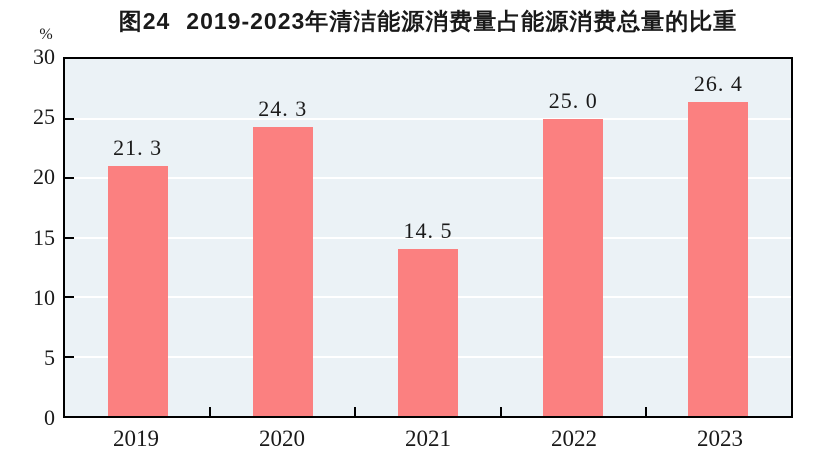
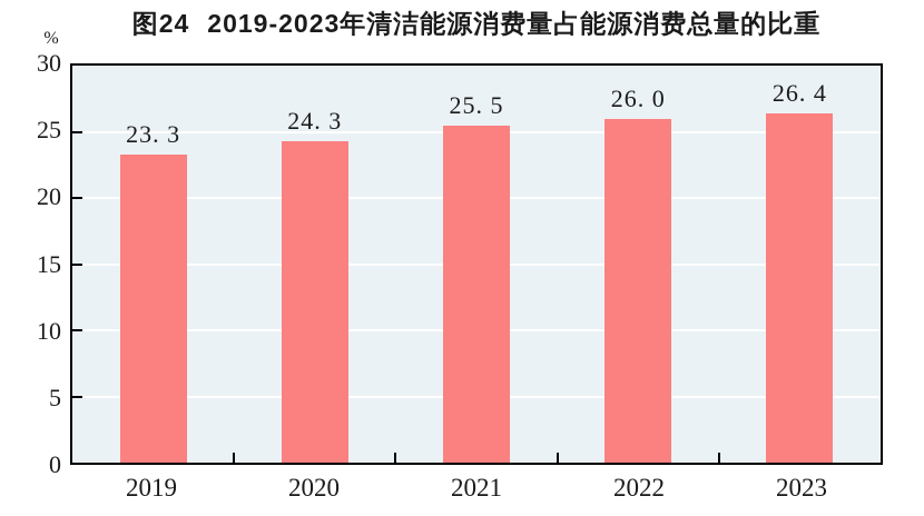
2019: 21 -> 23
2021: 14 -> 25
2022: 25 -> 26
